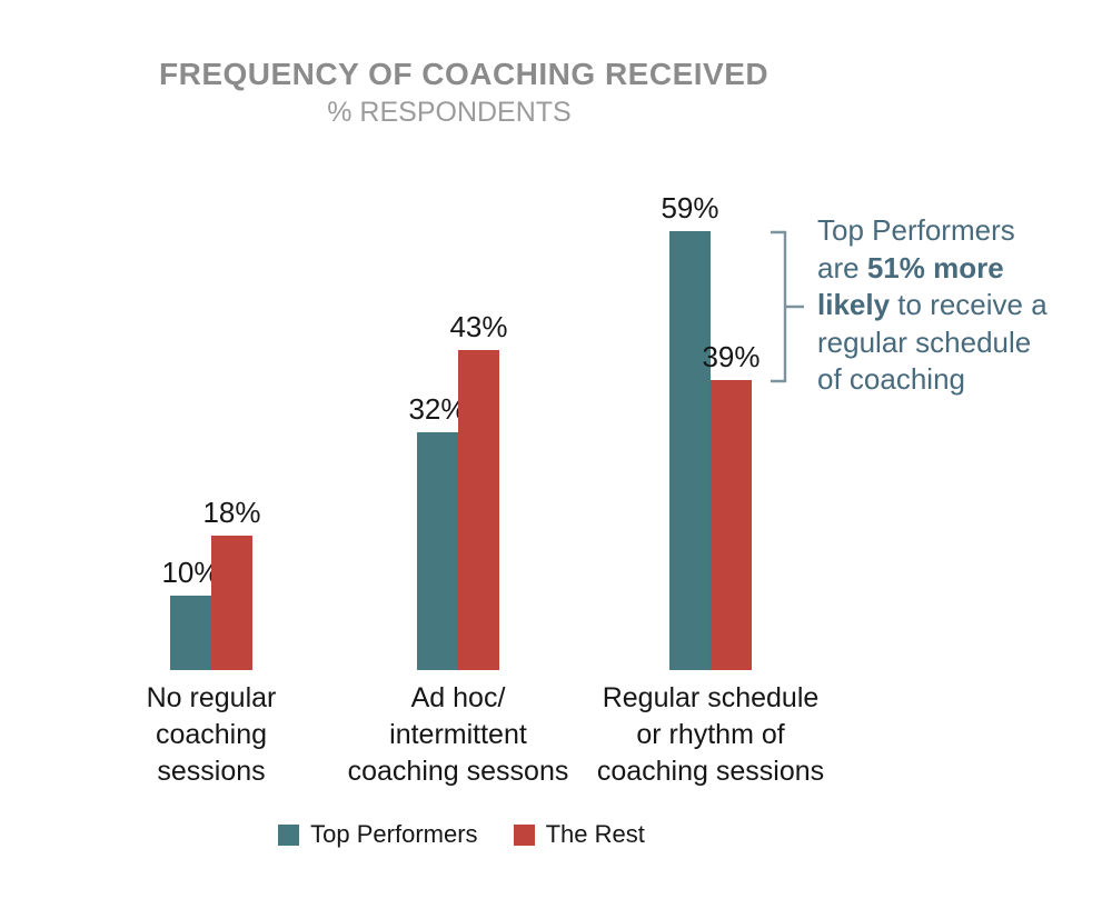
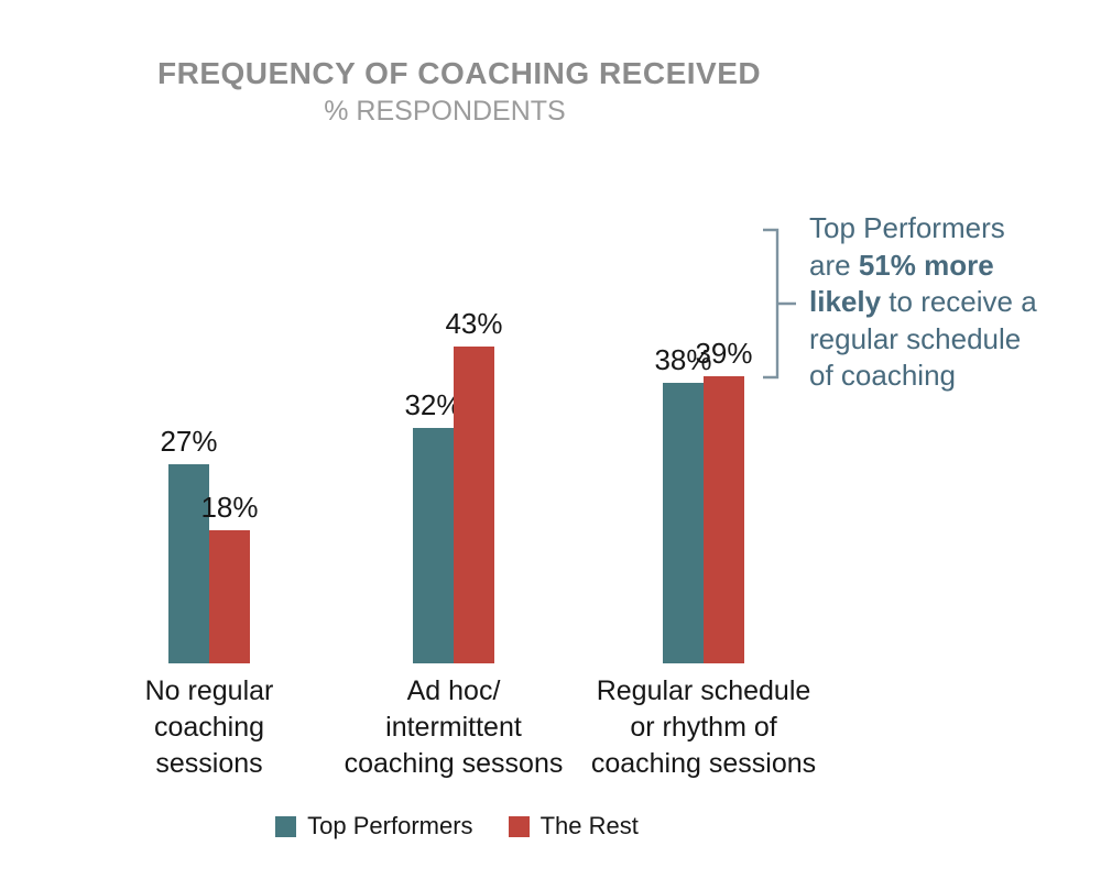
Top Performers/No regular coaching sessions: 10% -> 27%
Top Performers/Regular schedule or rhythm of coaching sessions: 59% -> 38%
